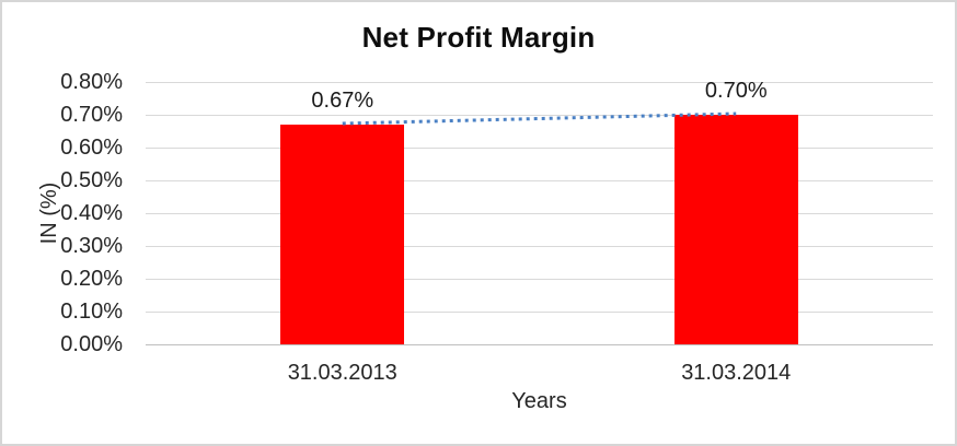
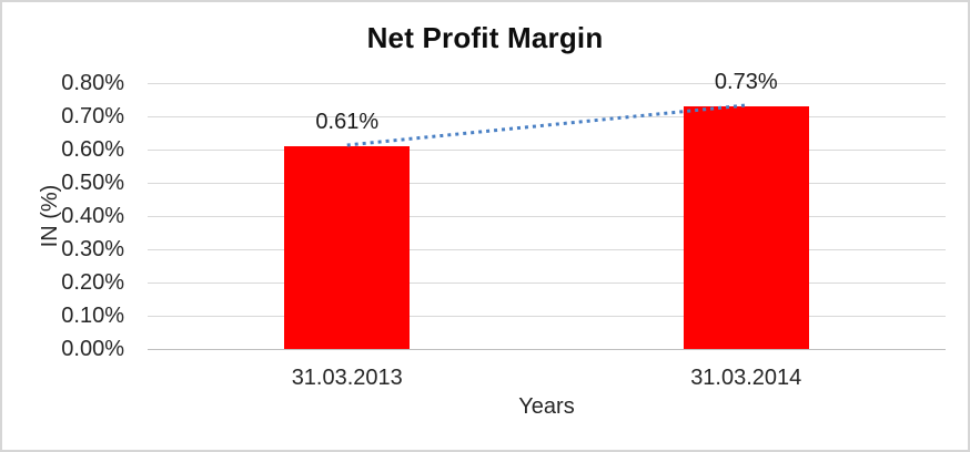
31.03.2013: 0.67% -> 0.61%
31.03.2014: 0.70% -> 0.73%
